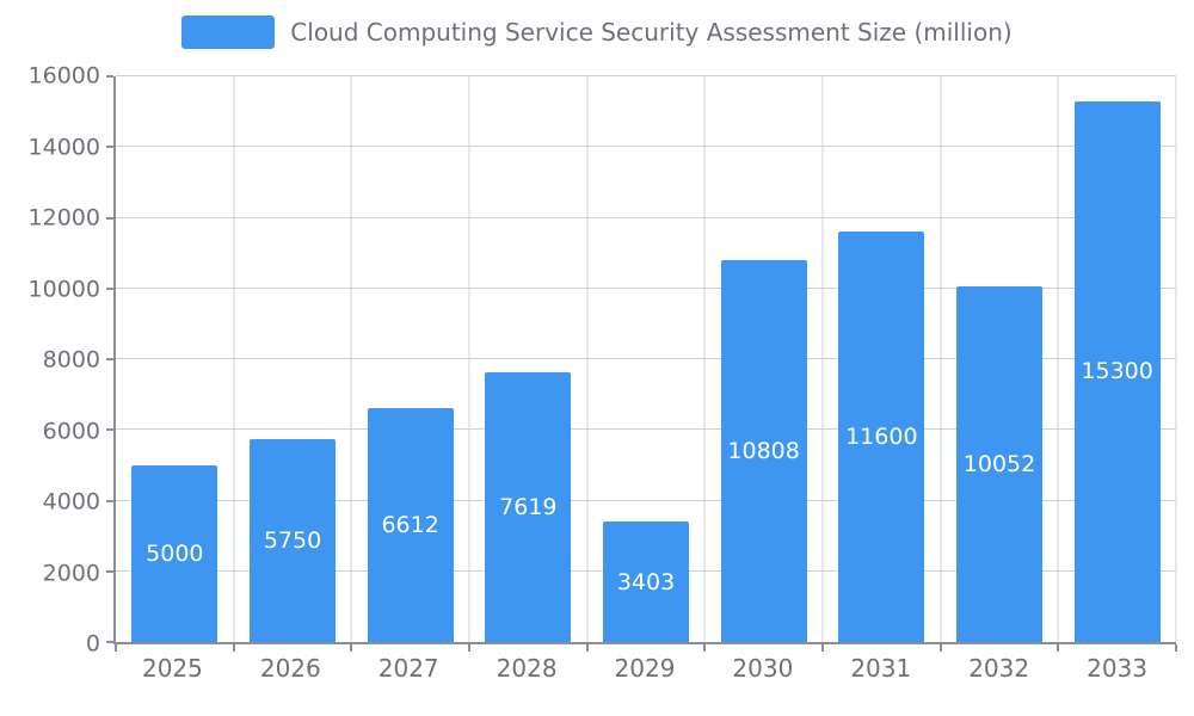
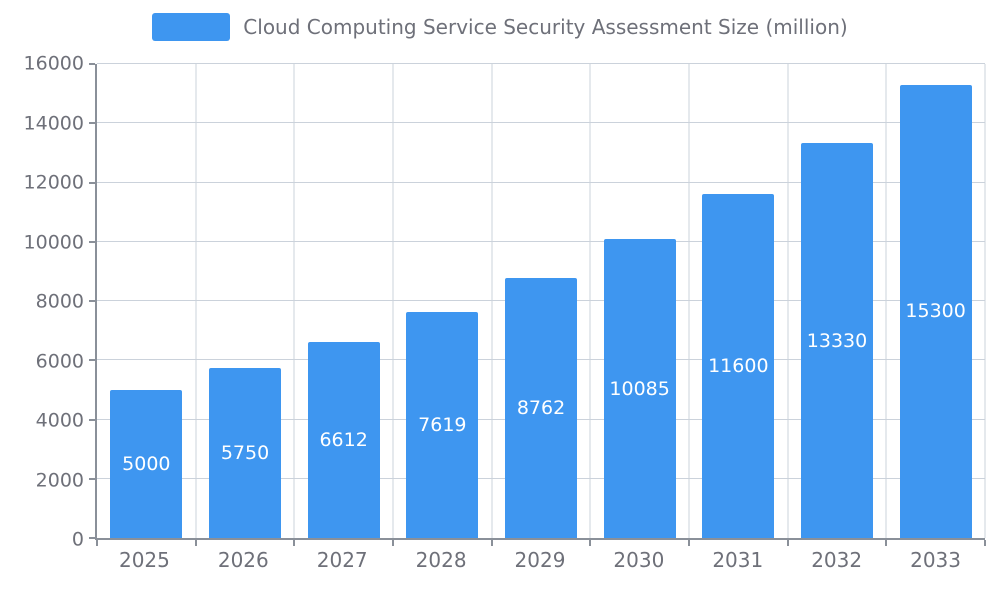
2029: 3403 -> 8762
2030: 10808 -> 10085
2032: 10052 -> 13330
